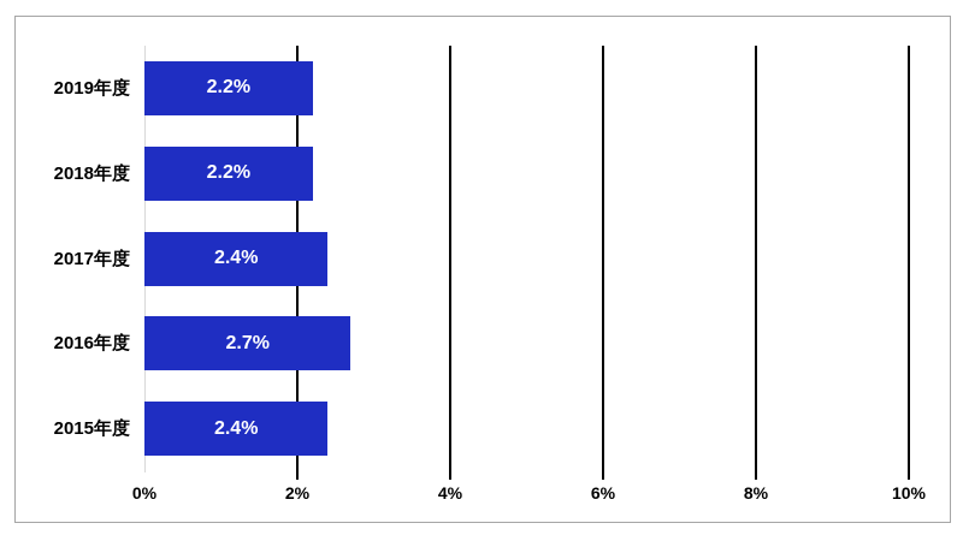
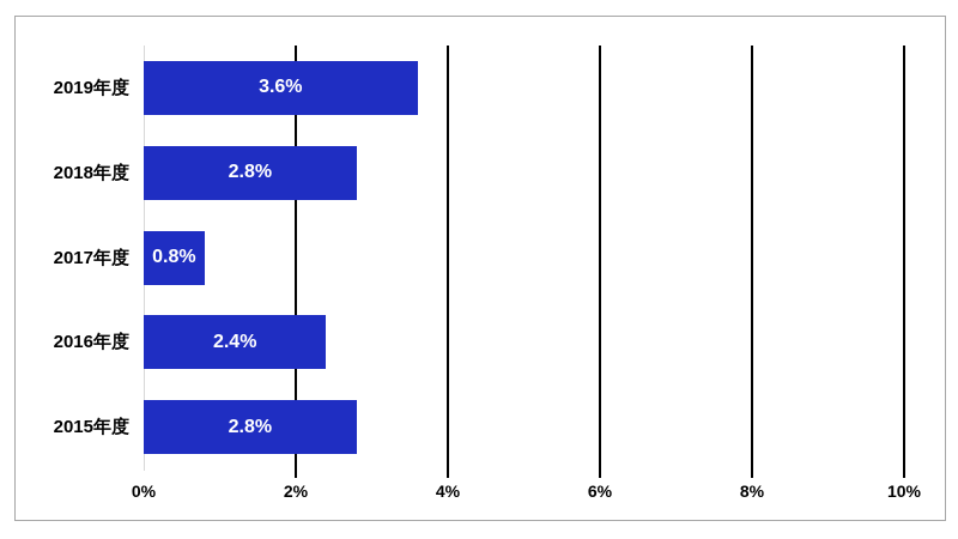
2019年度: 2.2% -> 3.6%
2018年度: 2.2% -> 2.8%
2017年度: 2.4% -> 0.8%
2016年度: 2.7% -> 2.4%
2015年度: 2.4% -> 2.8%
